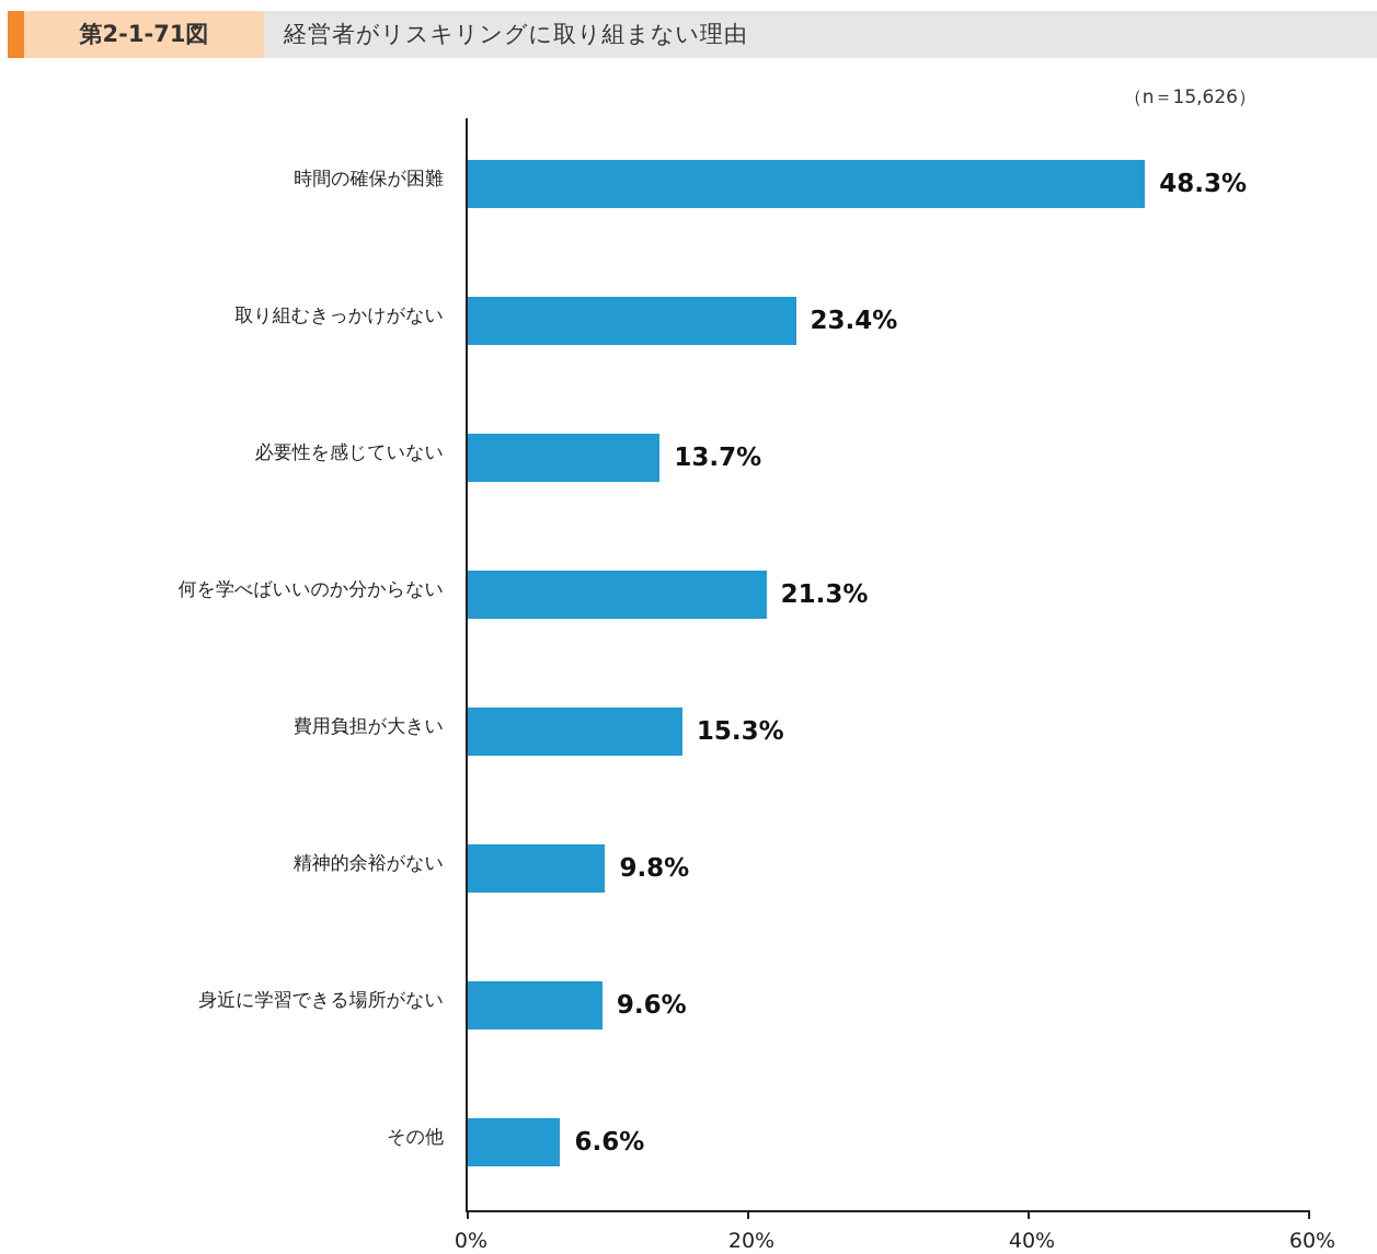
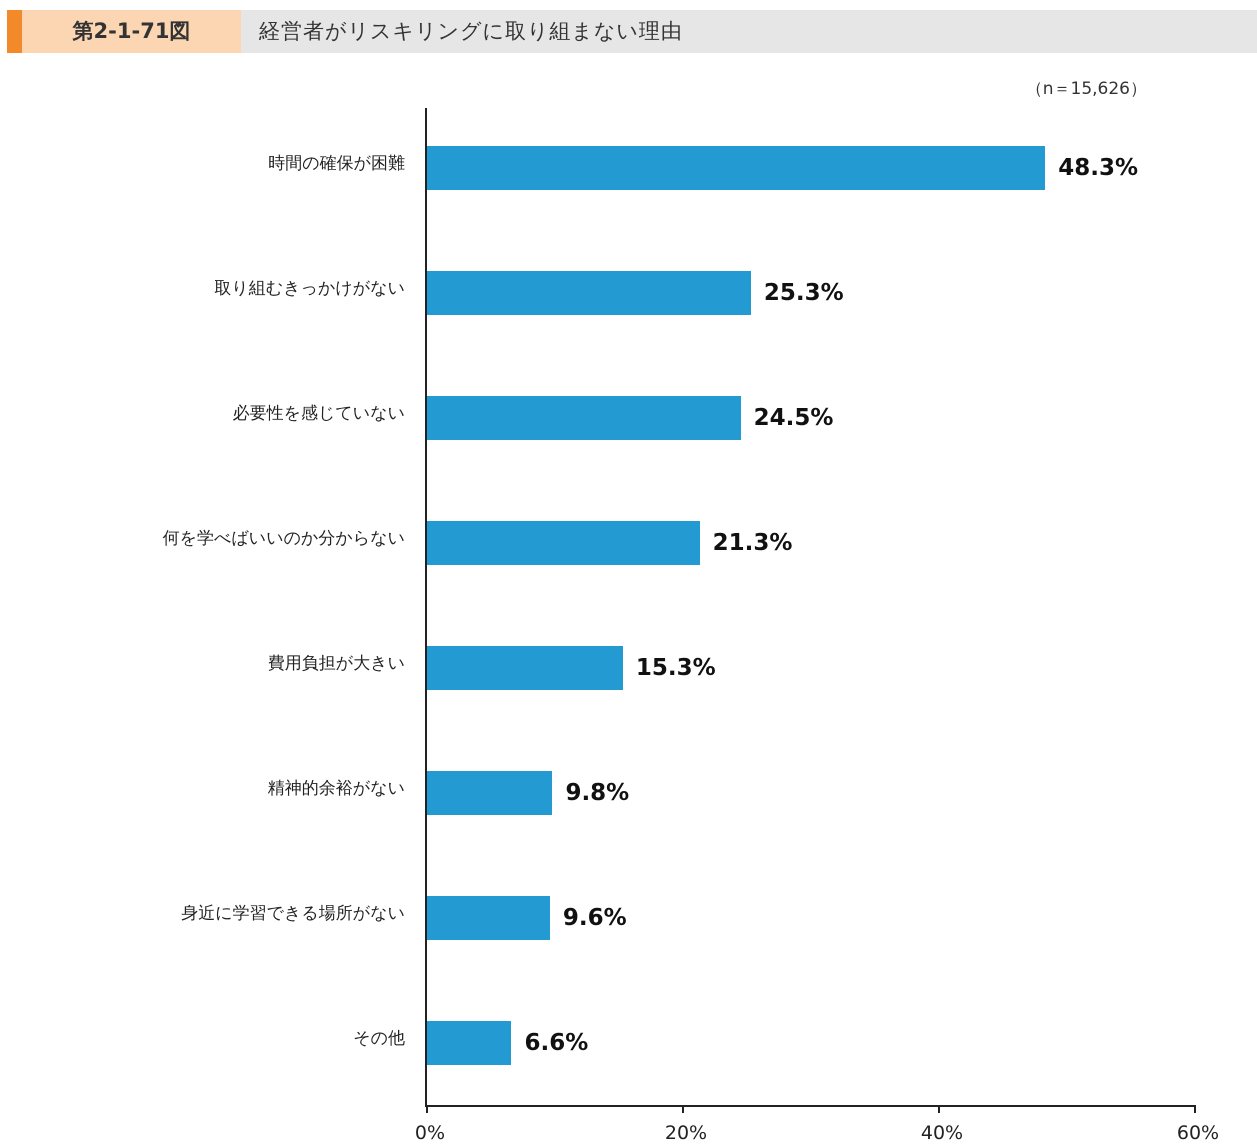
取り組むきっかけがない: 23.4% -> 25.3%
必要性を感じていない: 13.7% -> 24.5%
